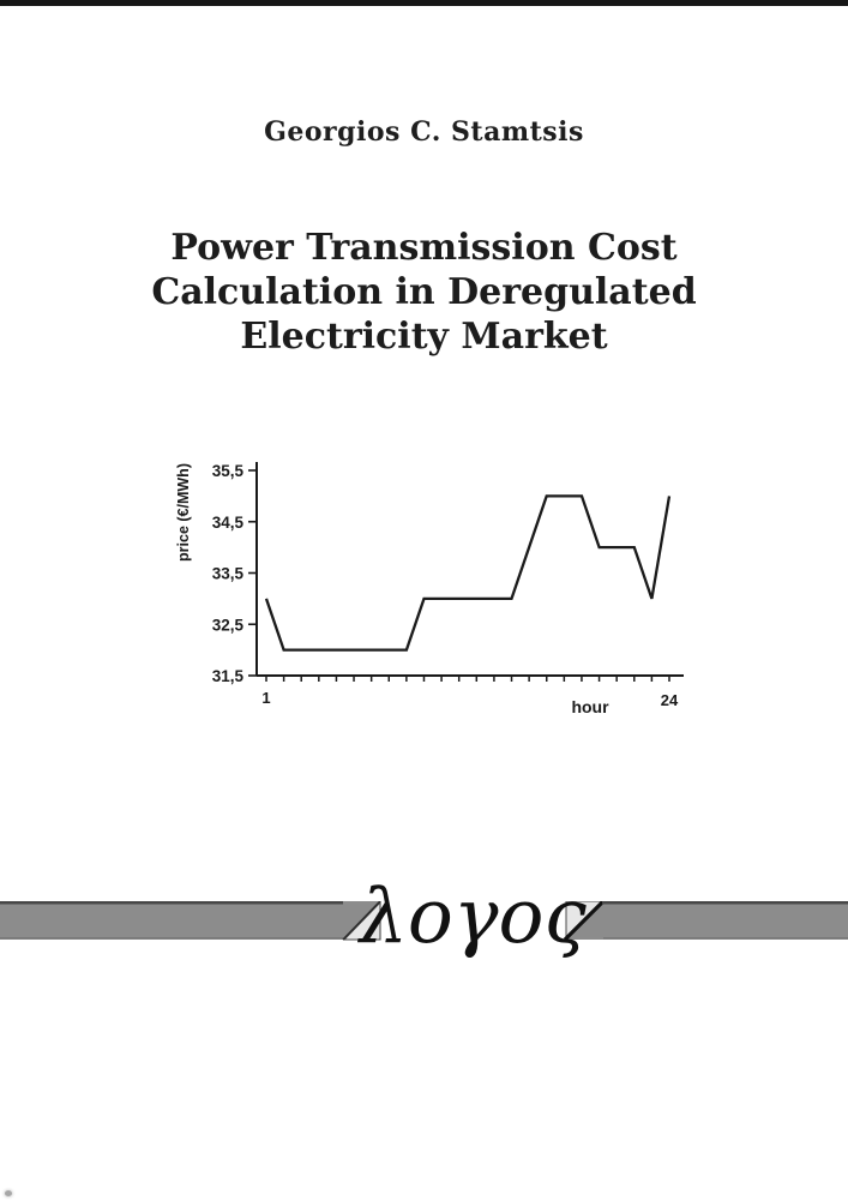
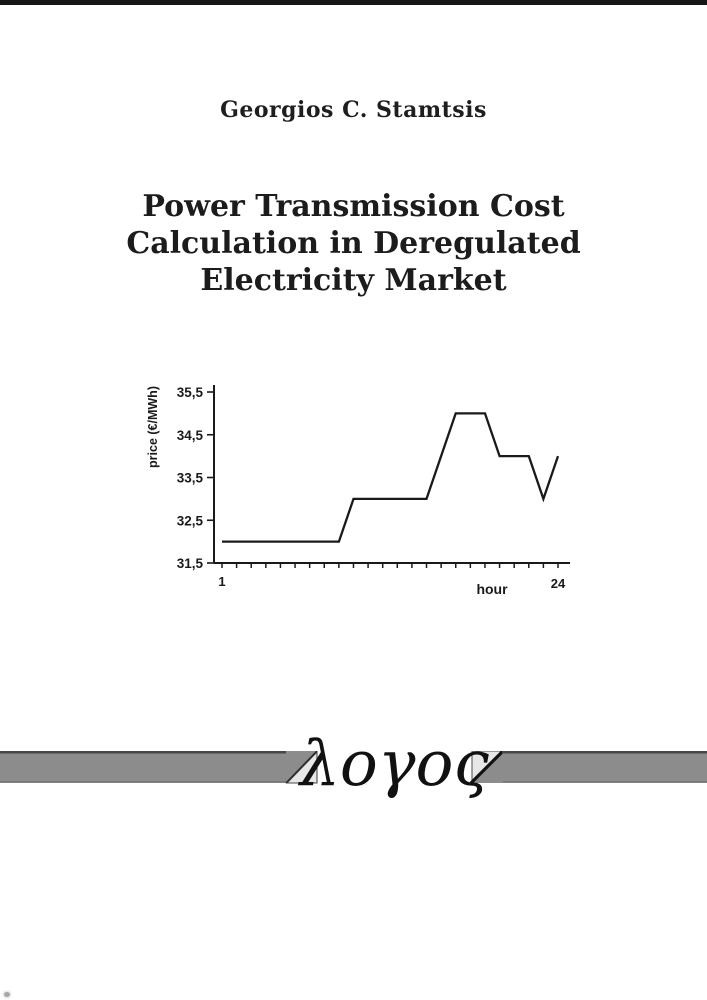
1: 33 -> 32
24: 35 -> 34
